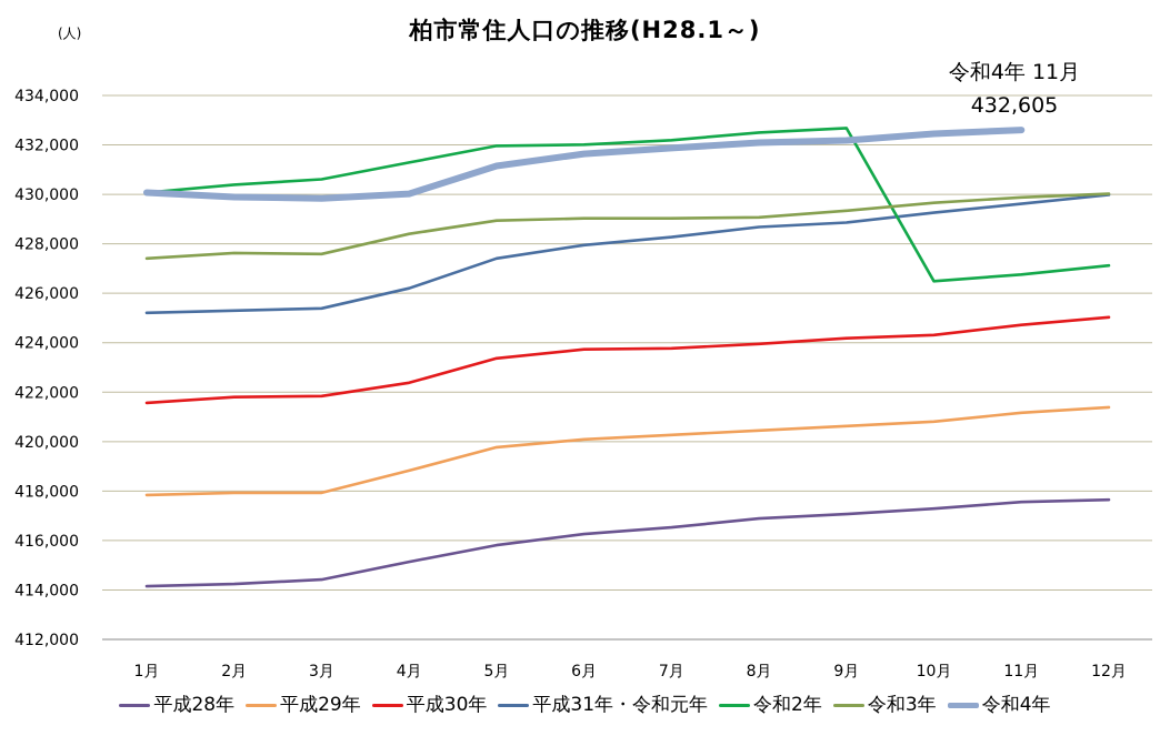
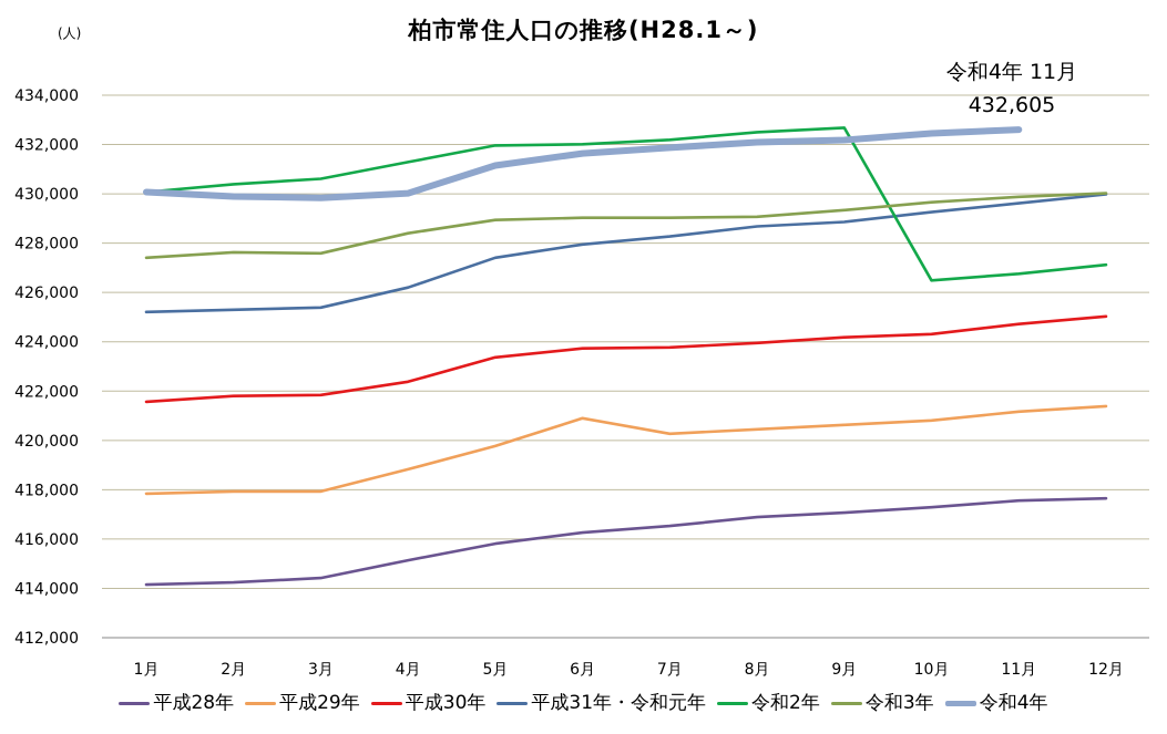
平成29年/6月: 420100 -> 420900
